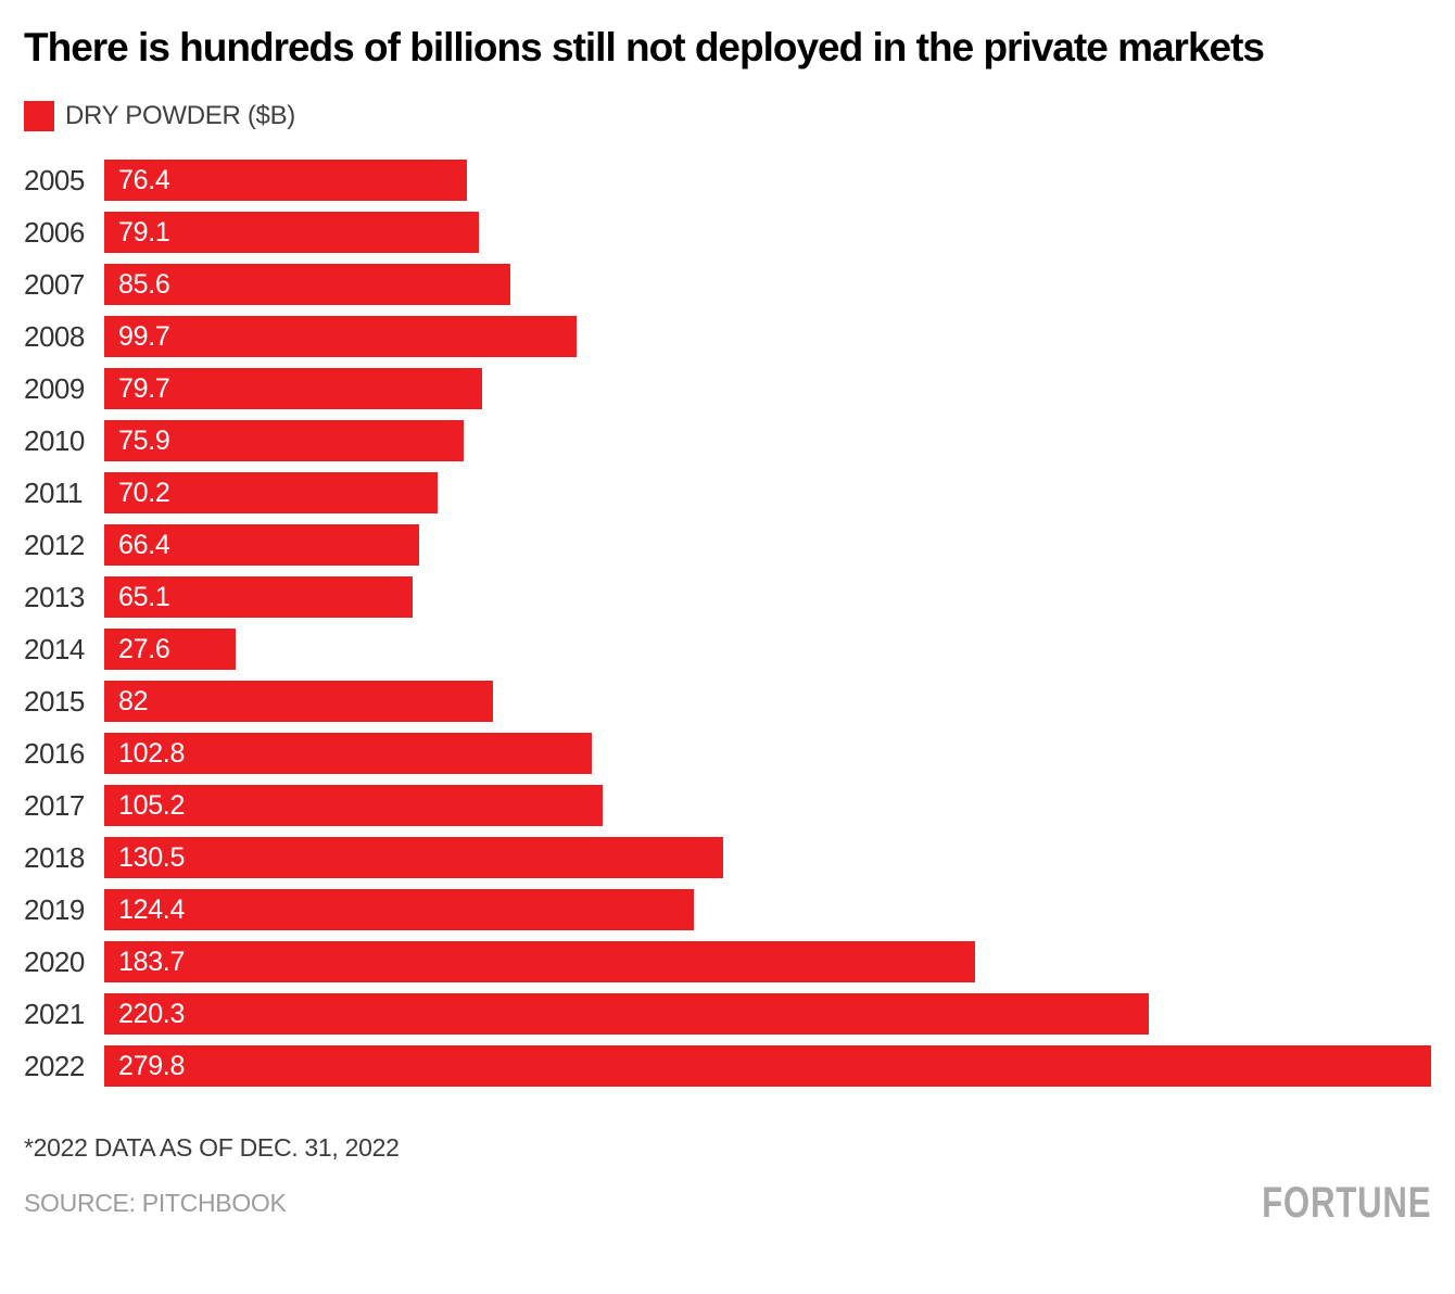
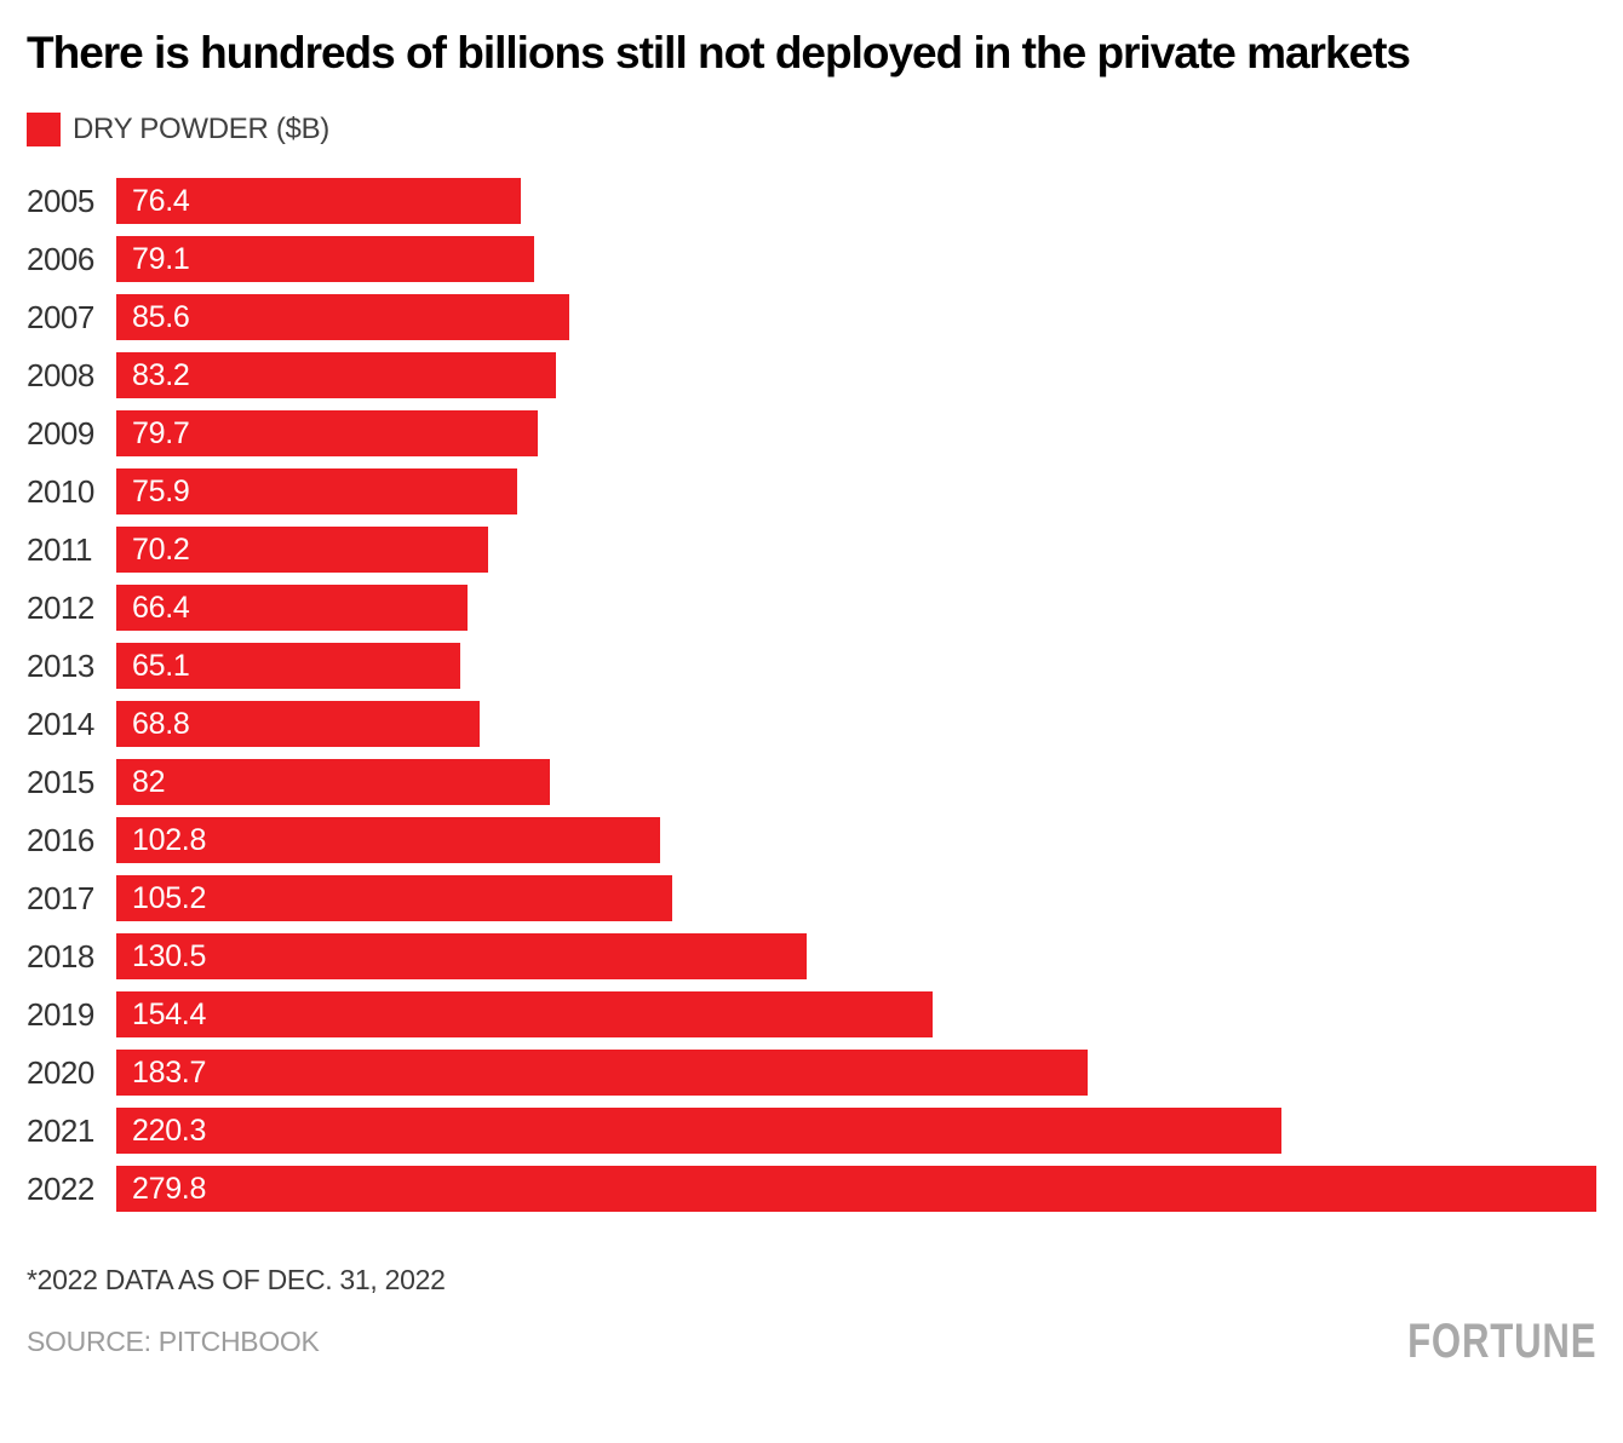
2008: 99.7 -> 83.2
2014: 27.6 -> 68.8
2019: 124.4 -> 154.4
